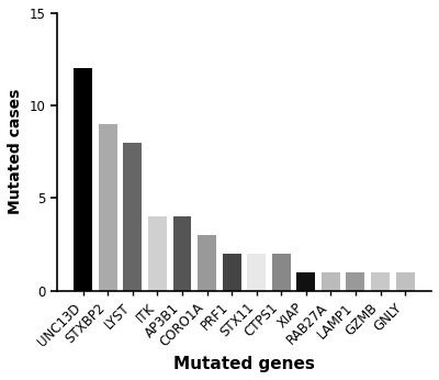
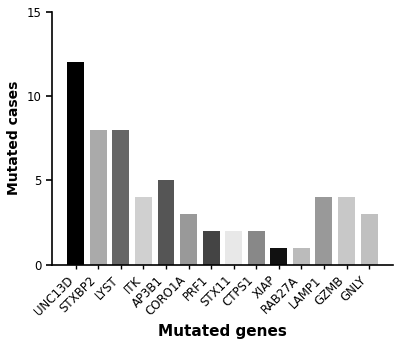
STXBP2: 9 -> 8
AP3B1: 4 -> 5
LAMP1: 1 -> 4
GZMB: 1 -> 4
GNLY: 1 -> 3
